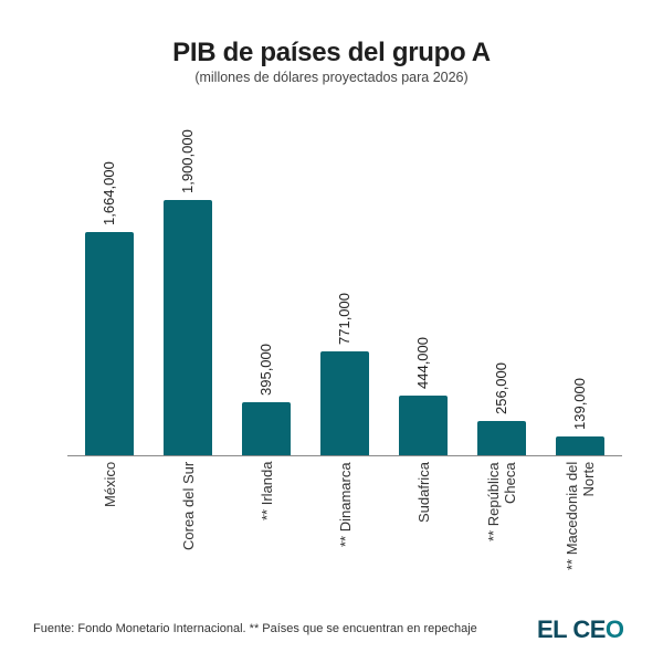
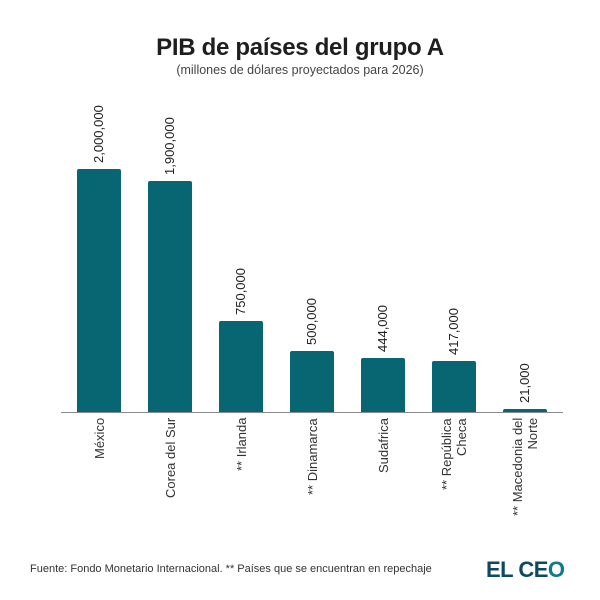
México: 1,664,000 -> 2,000,000
** Irlanda: 395,000 -> 750,000
** Dinamarca: 771,000 -> 500,000
** República Checa: 256,000 -> 417,000
** Macedonia del Norte: 139,000 -> 21,000
